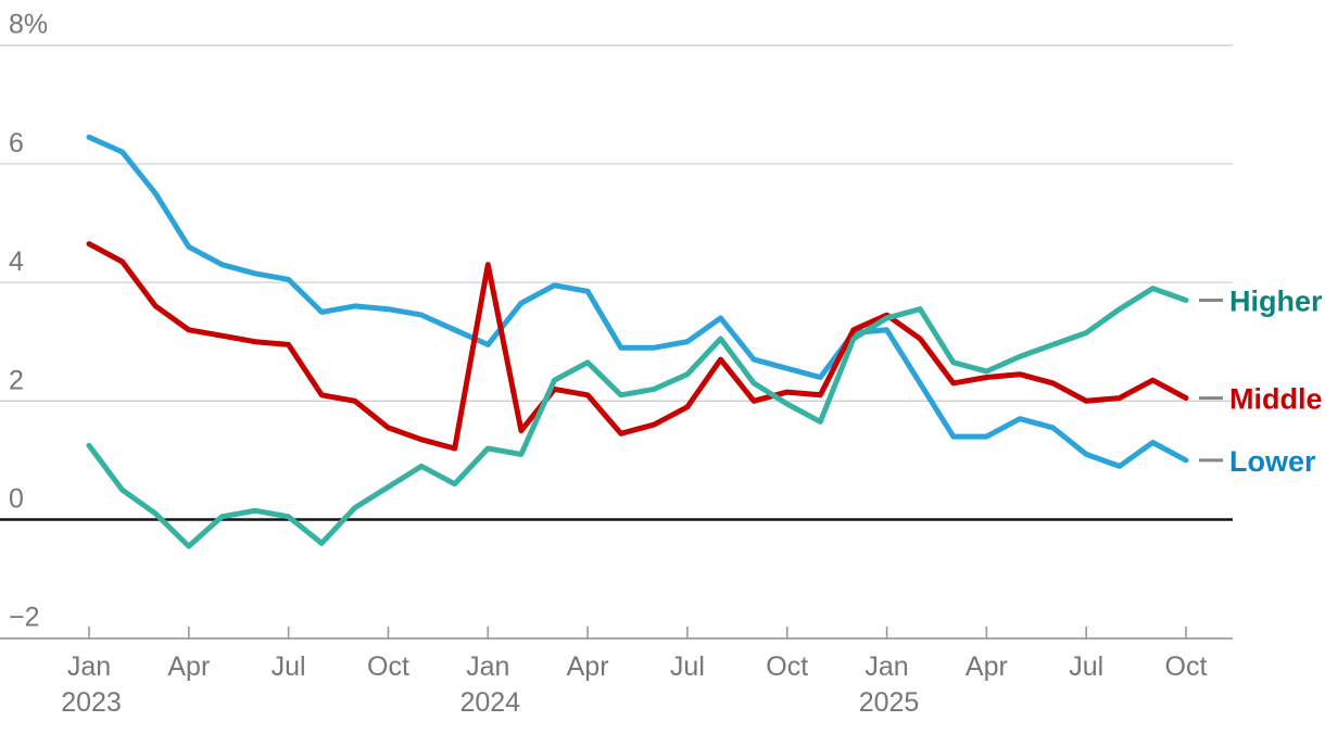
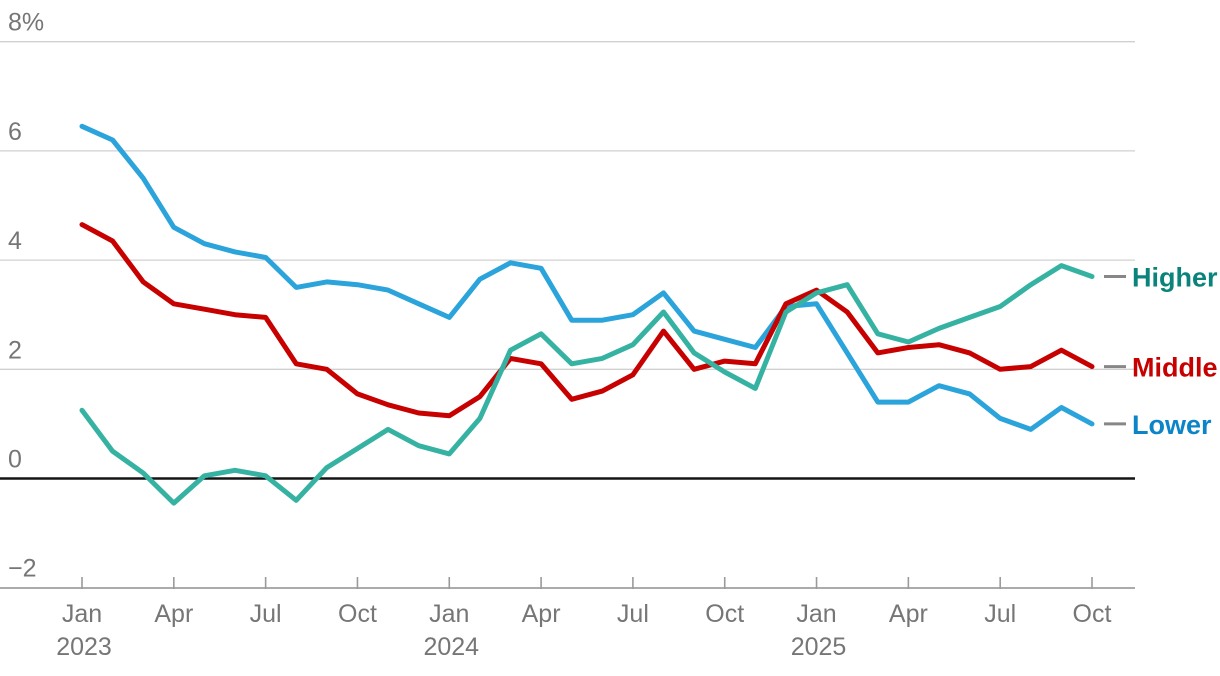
Higher/Jan 2024: 1.2% -> 0.5%
Middle/Jan 2024: 4.3% -> 1.1%
